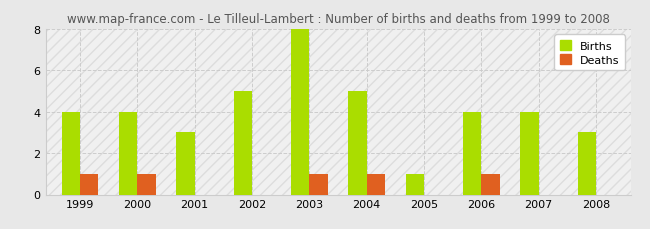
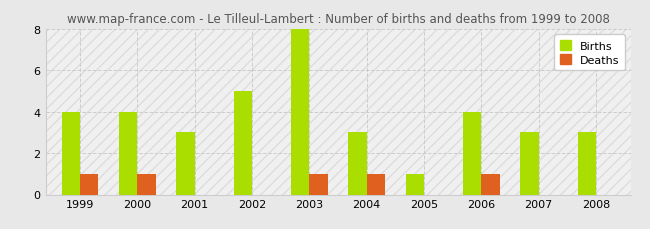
Births/2004: 5 -> 3
Births/2007: 4 -> 3
